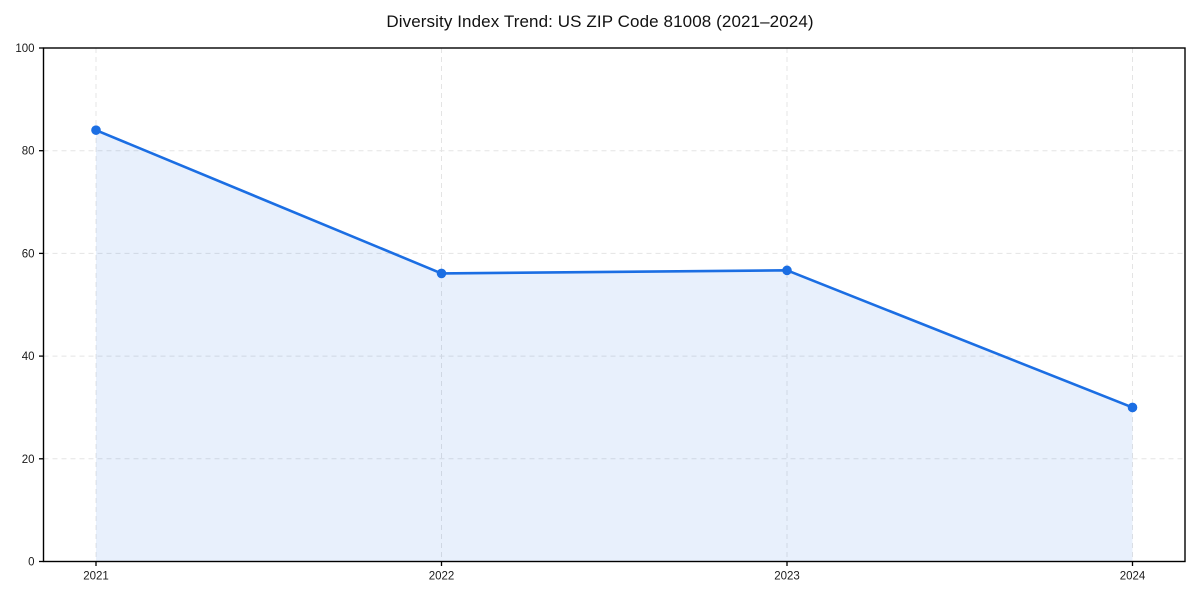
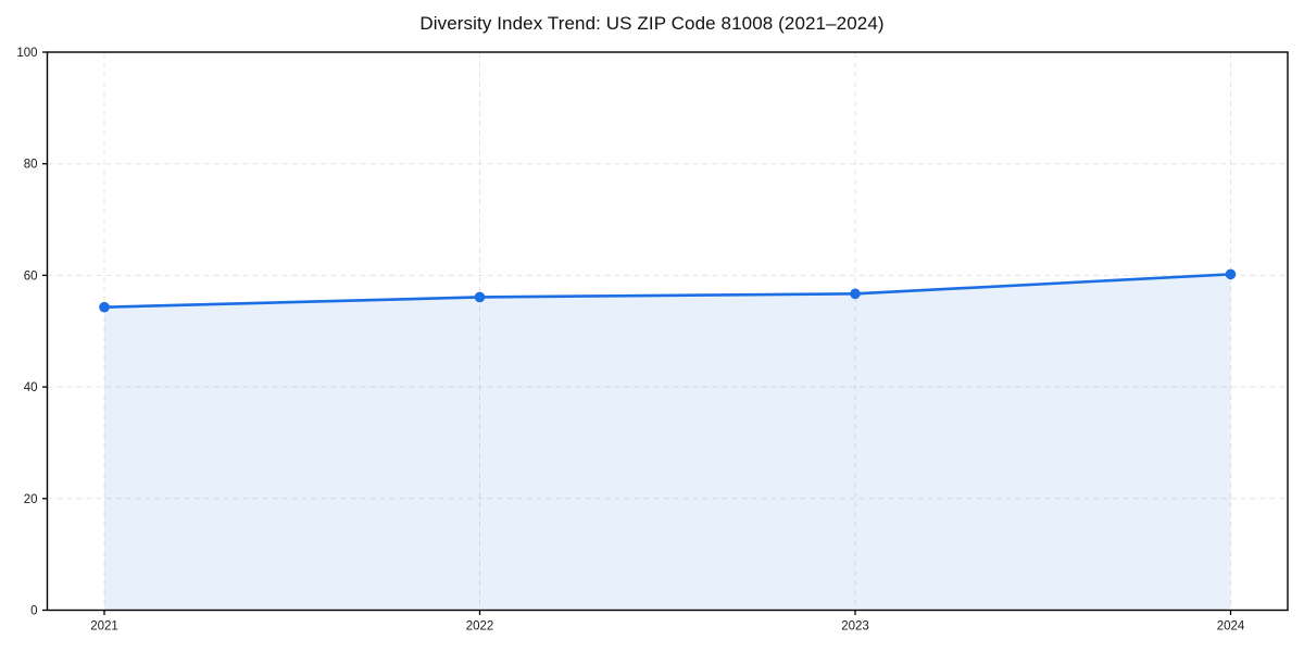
2021: 84 -> 54
2024: 30 -> 60
